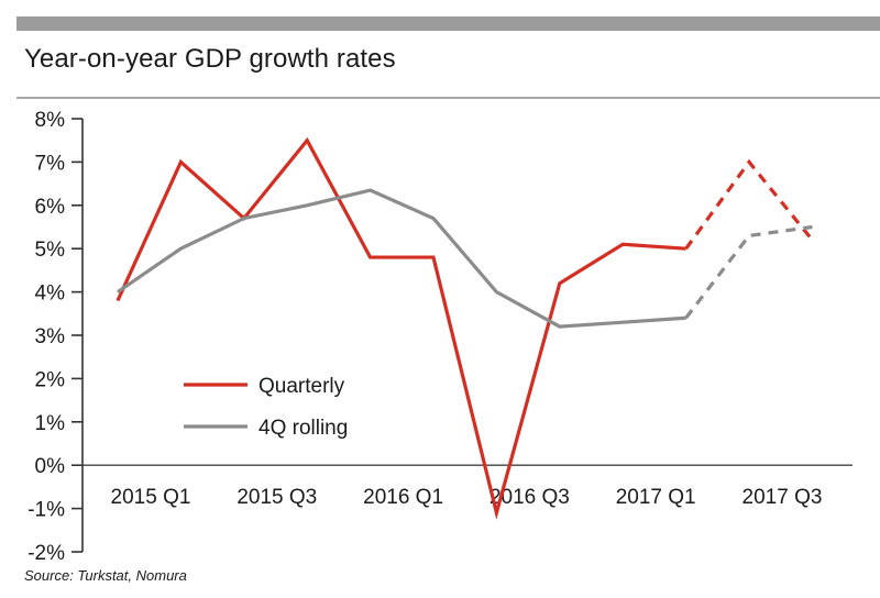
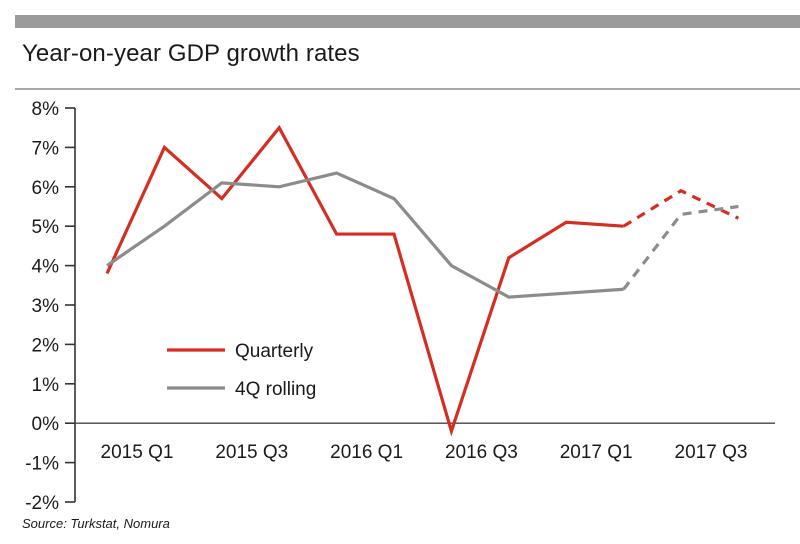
4Q rolling/2015 Q3: 5.7% -> 6.1%
Quarterly/2016 Q3: -1.1% -> -0.2%
Quarterly/2017 Q3: 7.0% -> 5.9%
